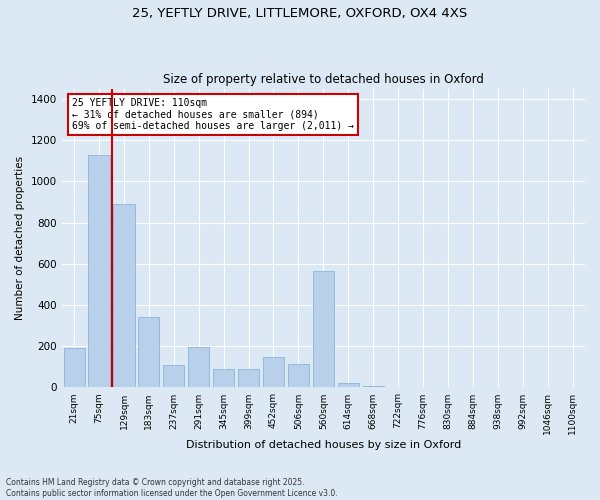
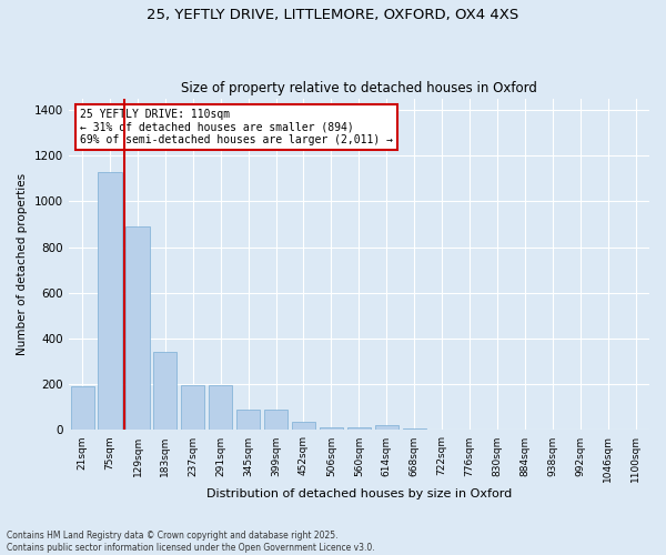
237sqm: 110 -> 195
452sqm: 150 -> 35
506sqm: 115 -> 12
560sqm: 565 -> 10
